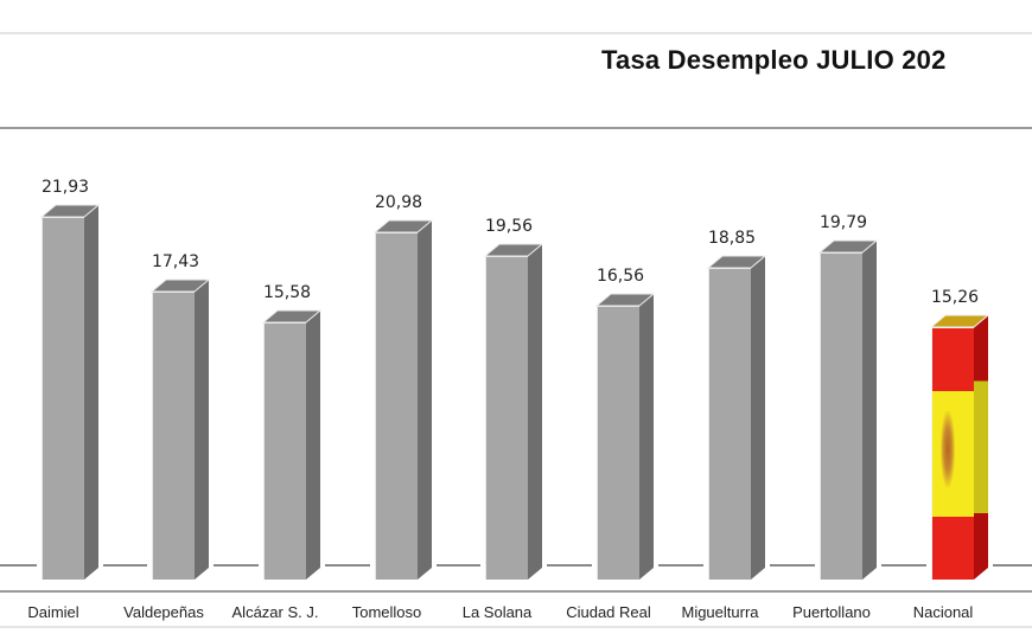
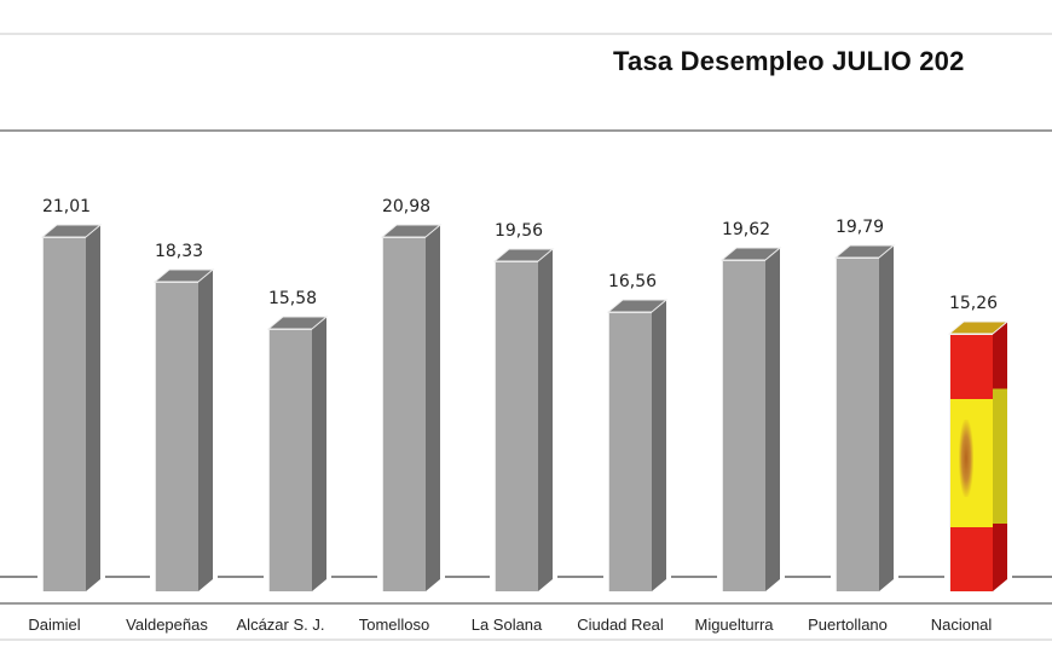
Daimiel: 21,93 -> 21,01
Valdepeñas: 17,43 -> 18,33
Miguelturra: 18,85 -> 19,62
